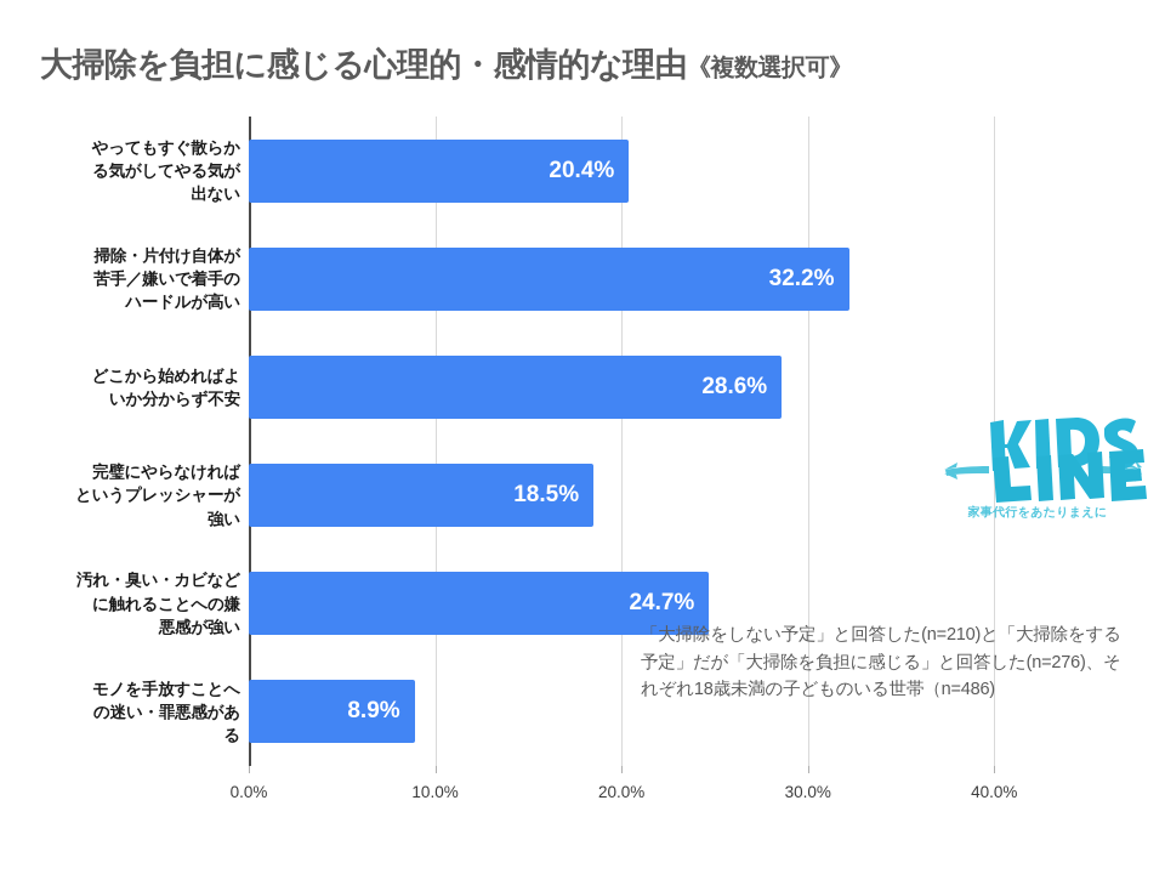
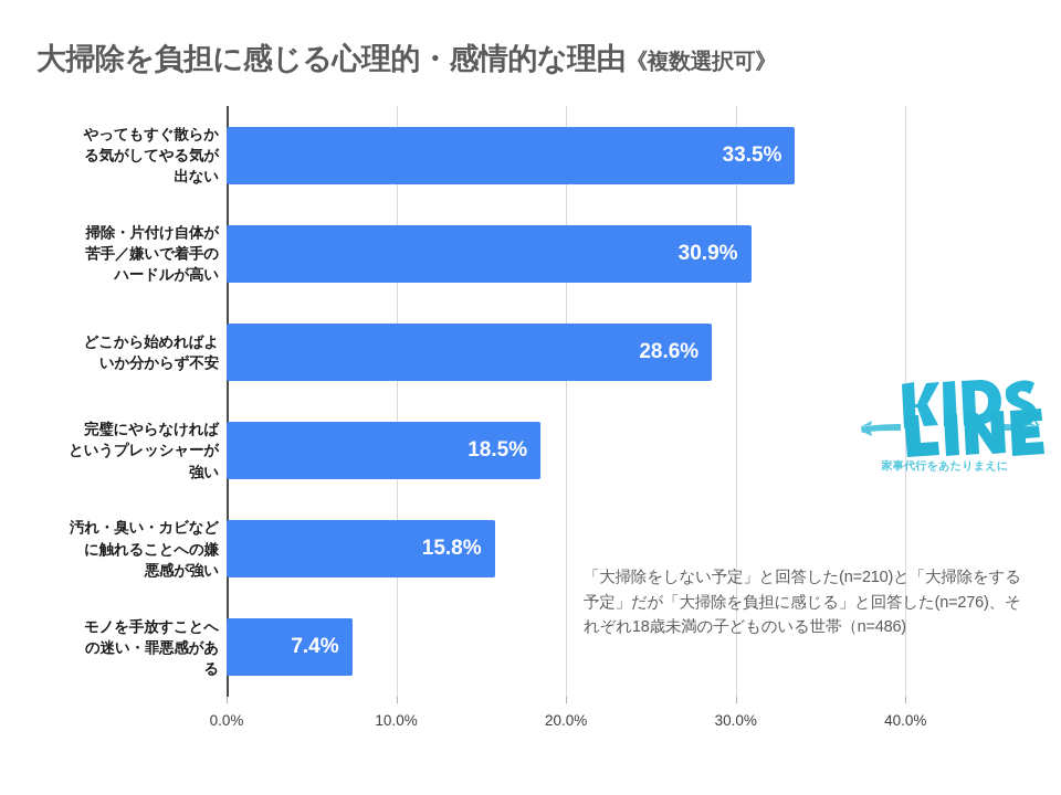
やってもすぐ散らかる気がしてやる気が出ない: 20.4% -> 33.5%
掃除・片付け自体が苦手／嫌いで着手のハードルが高い: 32.2% -> 30.9%
汚れ・臭い・カビなどに触れることへの嫌悪感が強い: 24.7% -> 15.8%
モノを手放すことへの迷い・罪悪感がある: 8.9% -> 7.4%
